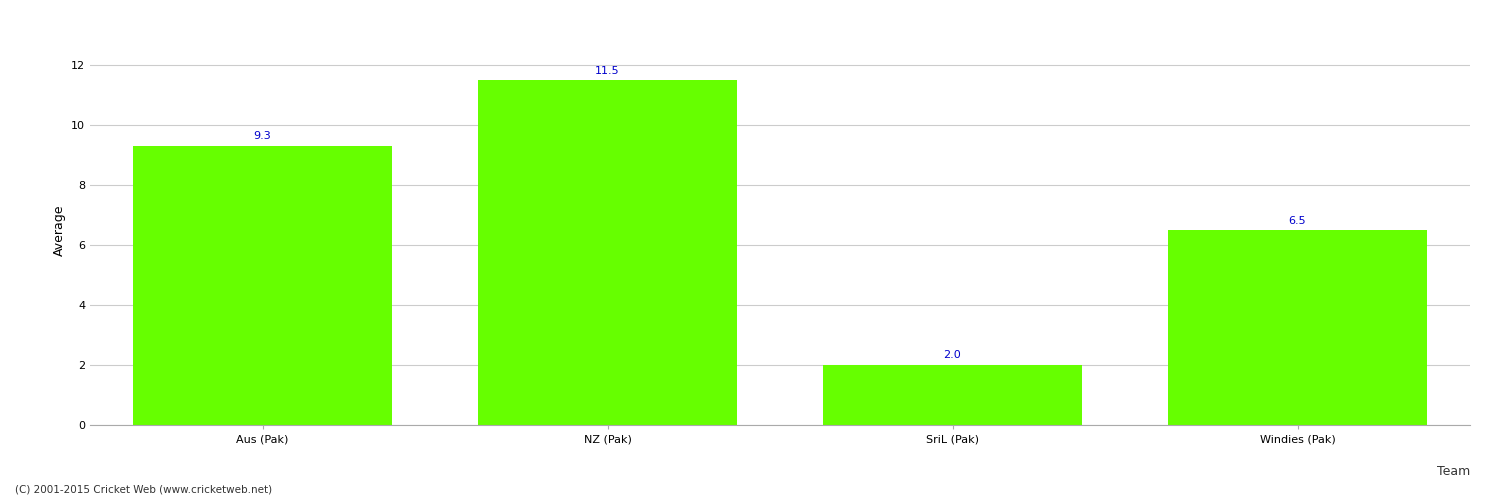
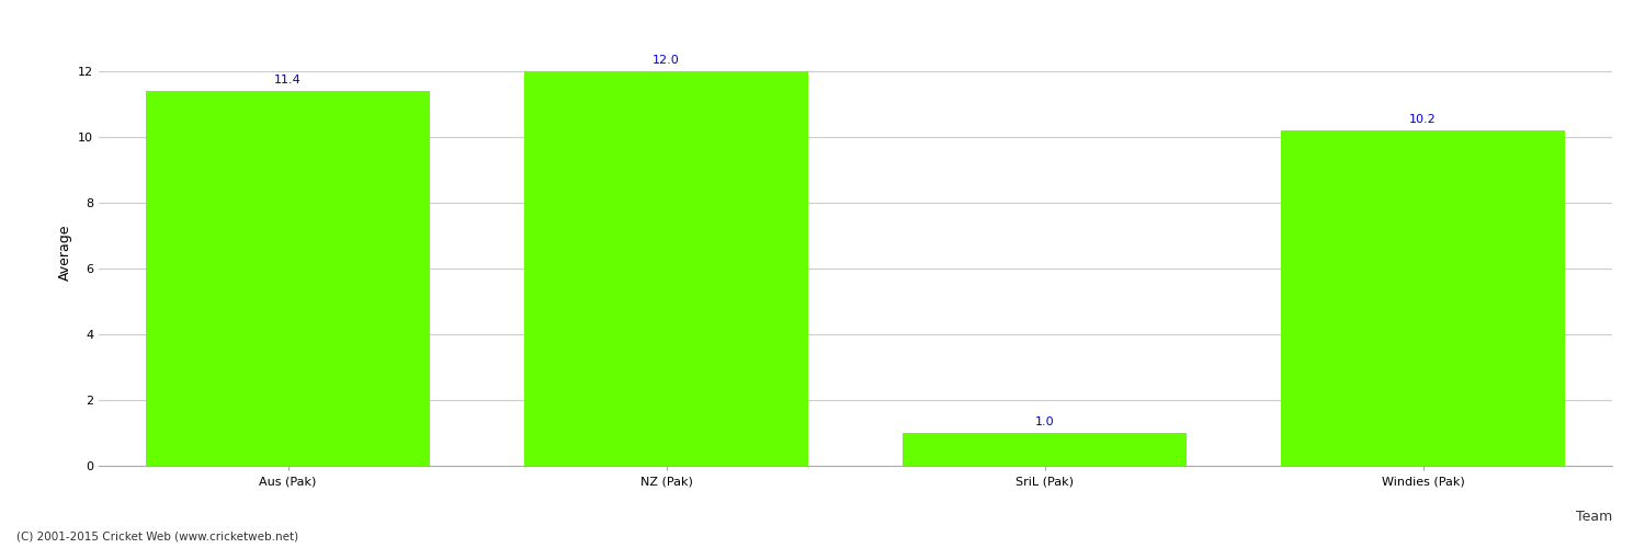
Aus (Pak): 9.3 -> 11.4
NZ (Pak): 11.5 -> 12.0
SriL (Pak): 2.0 -> 1.0
Windies (Pak): 6.5 -> 10.2
